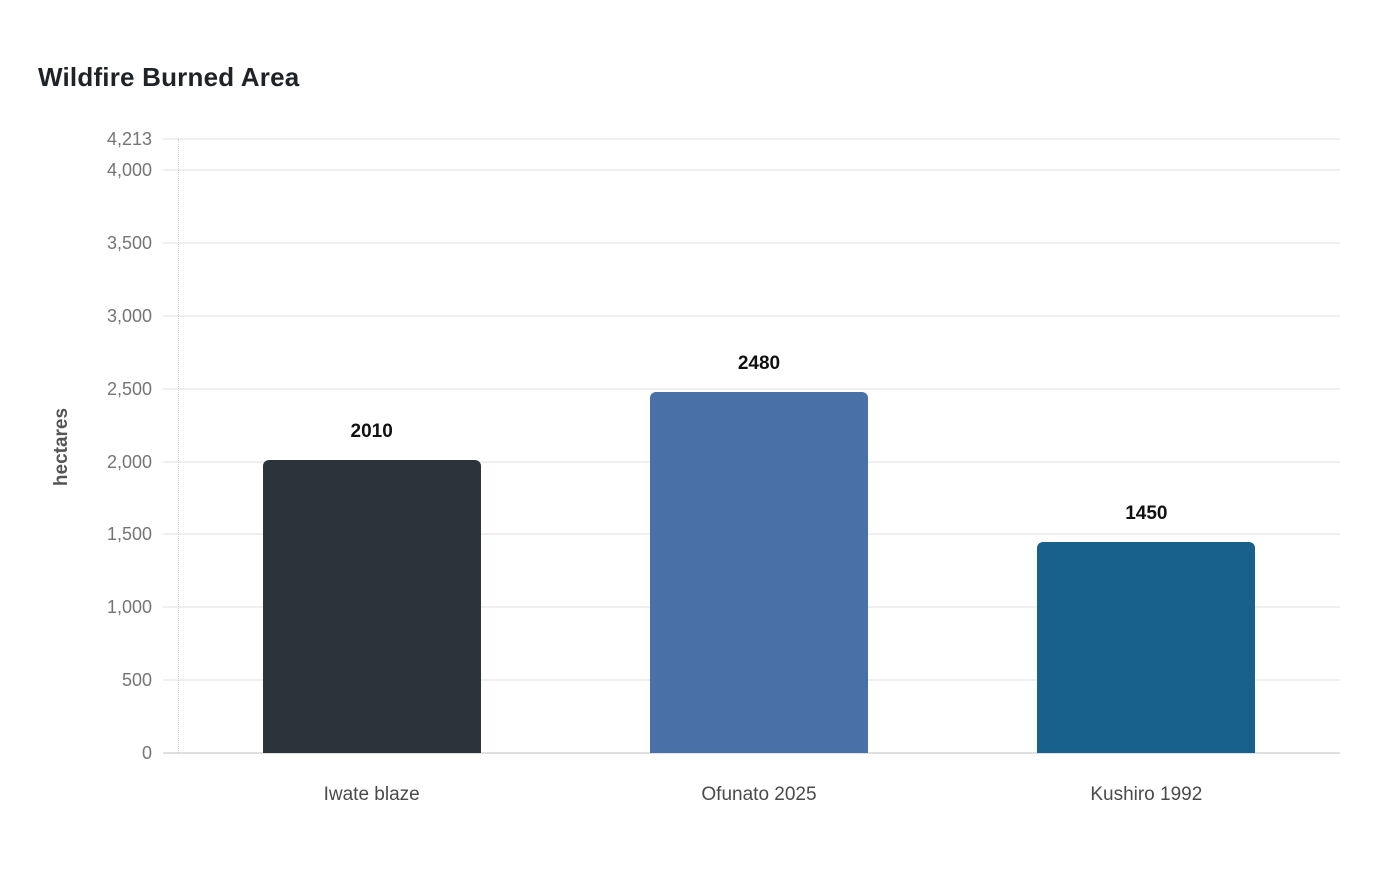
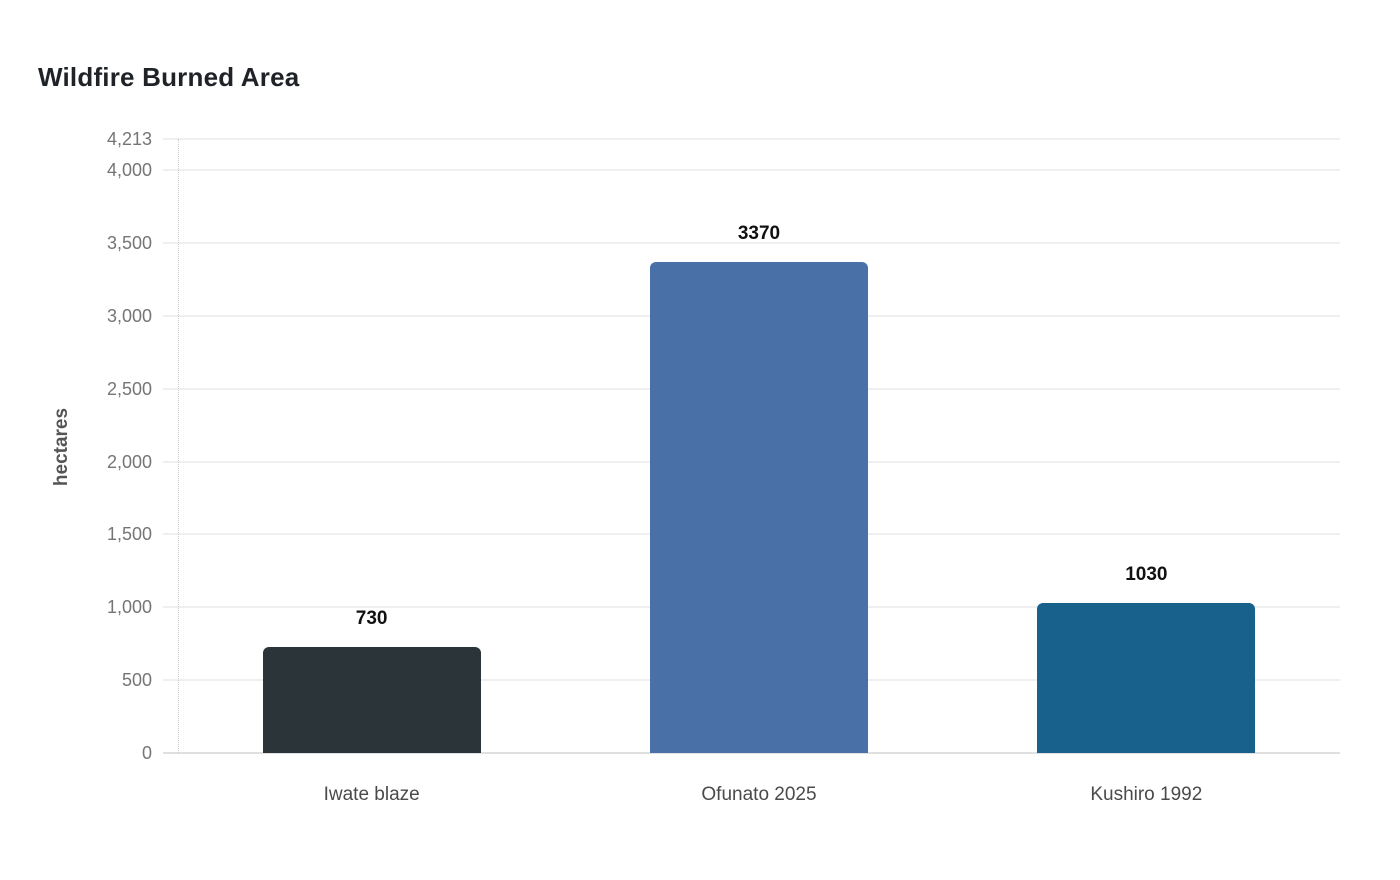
Iwate blaze: 2010 -> 730
Ofunato 2025: 2480 -> 3370
Kushiro 1992: 1450 -> 1030
